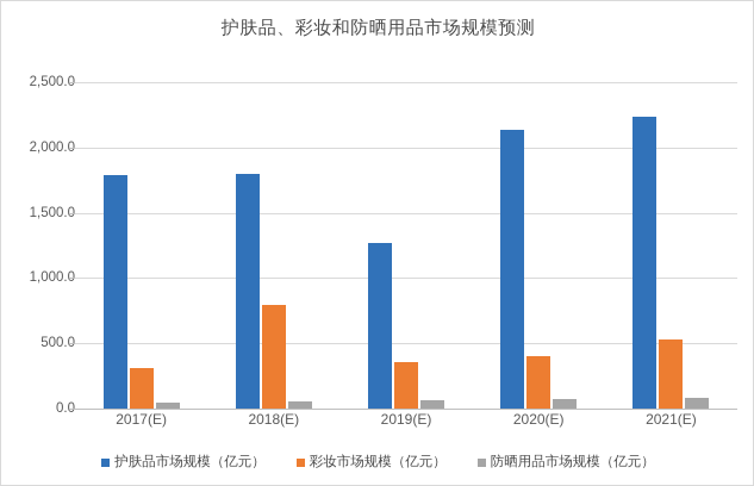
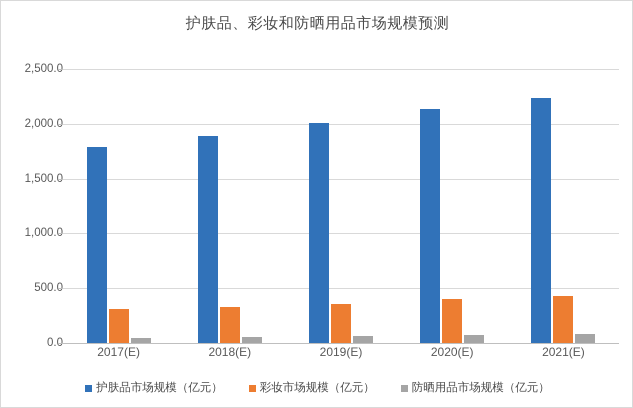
护肤品市场规模（亿元）/2018(E): 1800 -> 1890
彩妆市场规模（亿元）/2018(E): 790 -> 330
护肤品市场规模（亿元）/2019(E): 1270 -> 2010
彩妆市场规模（亿元）/2021(E): 530 -> 430
